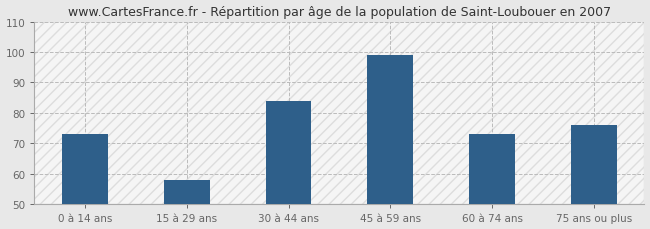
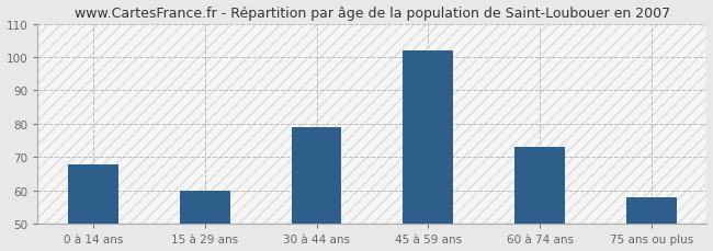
0 à 14 ans: 73 -> 68
15 à 29 ans: 58 -> 60
30 à 44 ans: 84 -> 79
45 à 59 ans: 99 -> 102
75 ans ou plus: 76 -> 58
